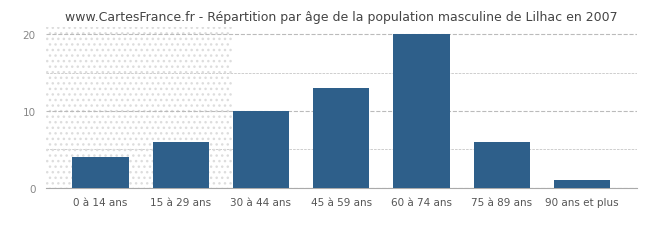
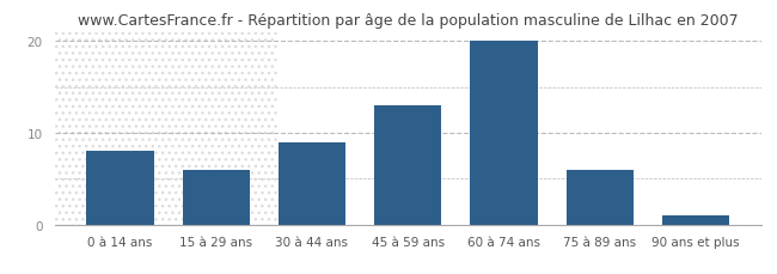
0 à 14 ans: 4 -> 8
30 à 44 ans: 10 -> 9
